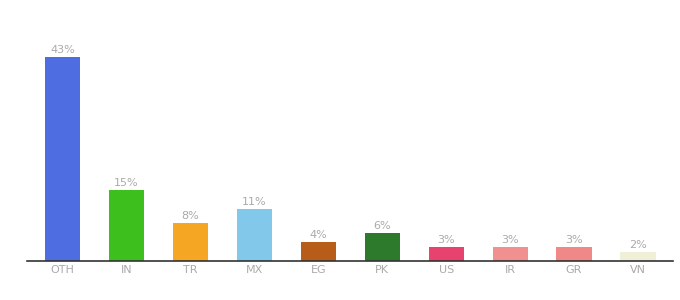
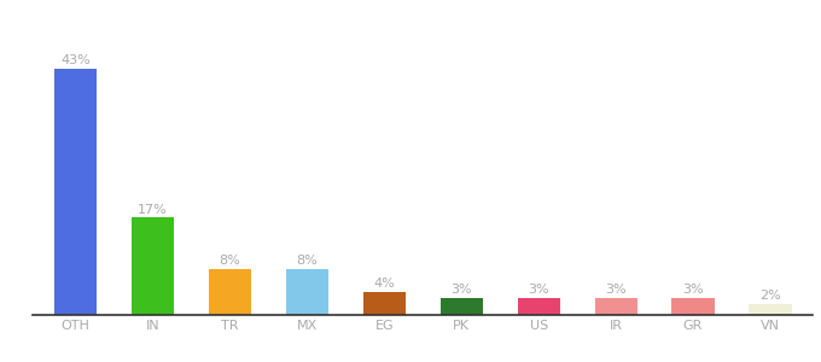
IN: 15% -> 17%
MX: 11% -> 8%
PK: 6% -> 3%
